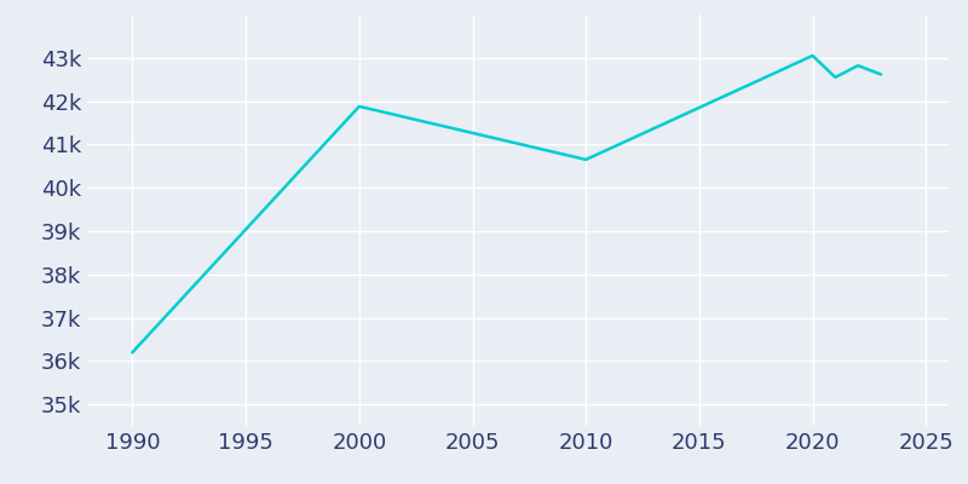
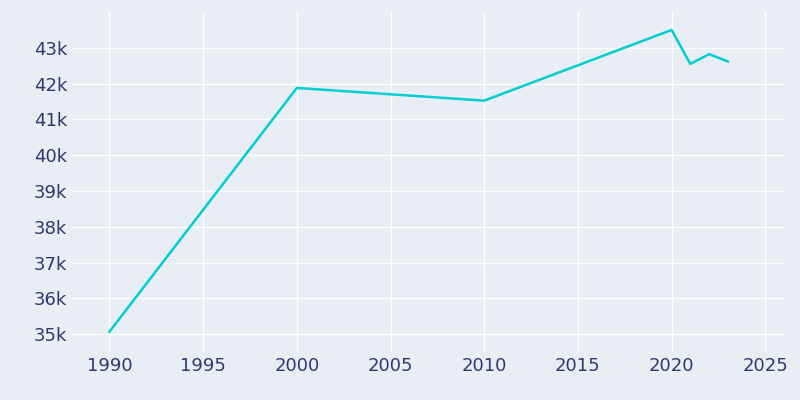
1990: 36.20k -> 35.07k
2010: 40.65k -> 41.52k
2020: 43.05k -> 43.50k
